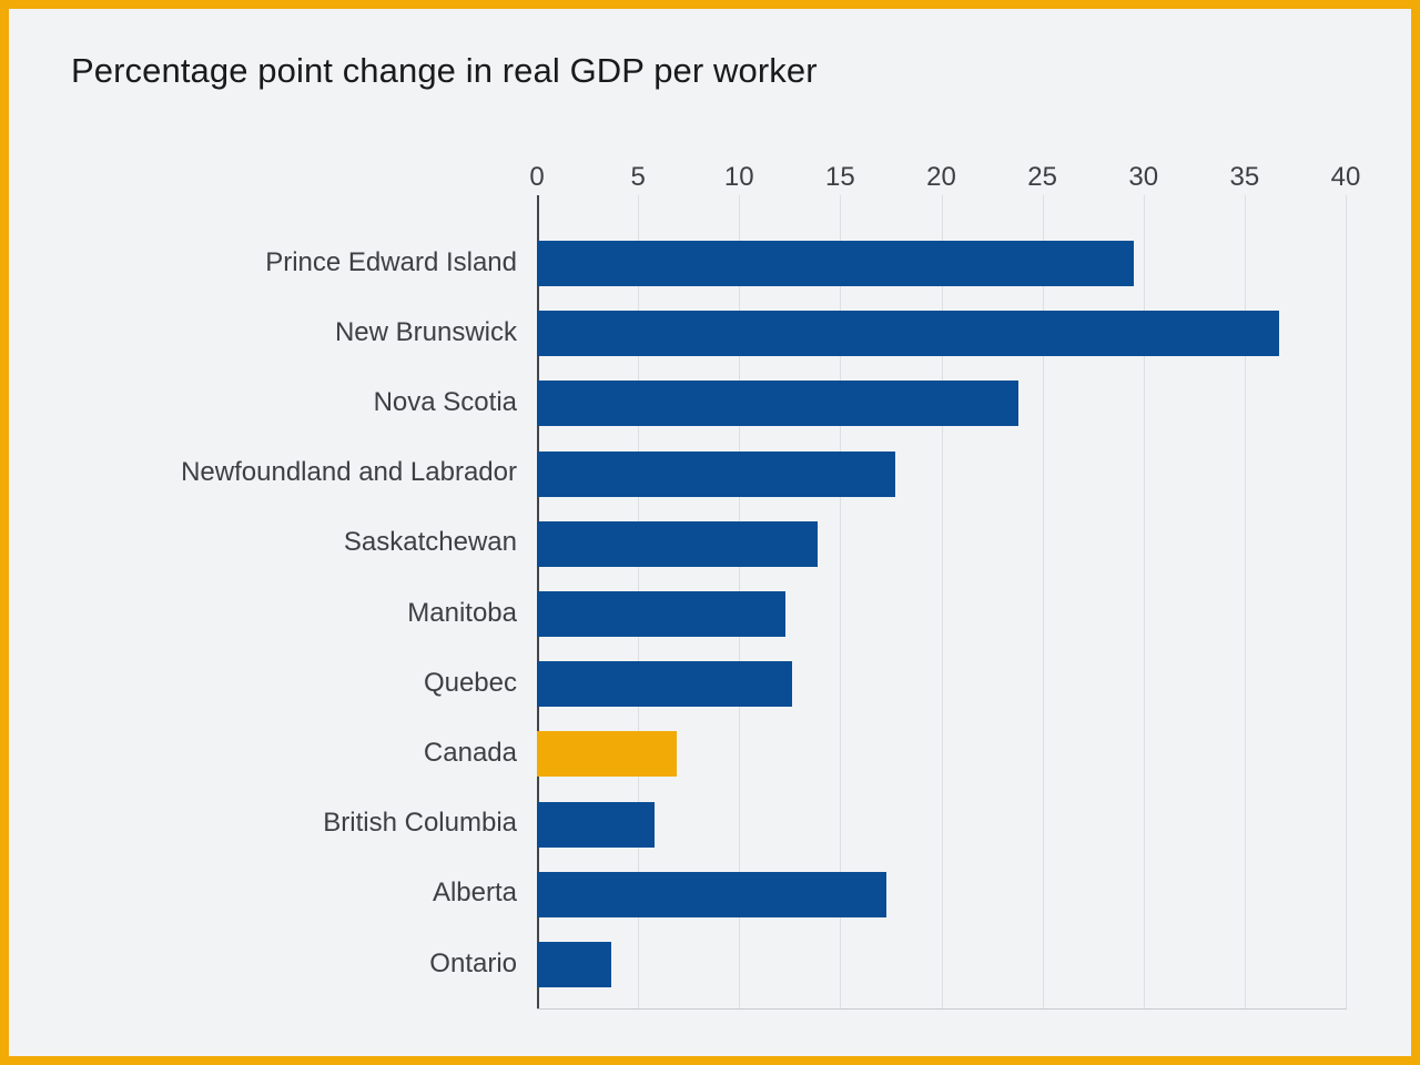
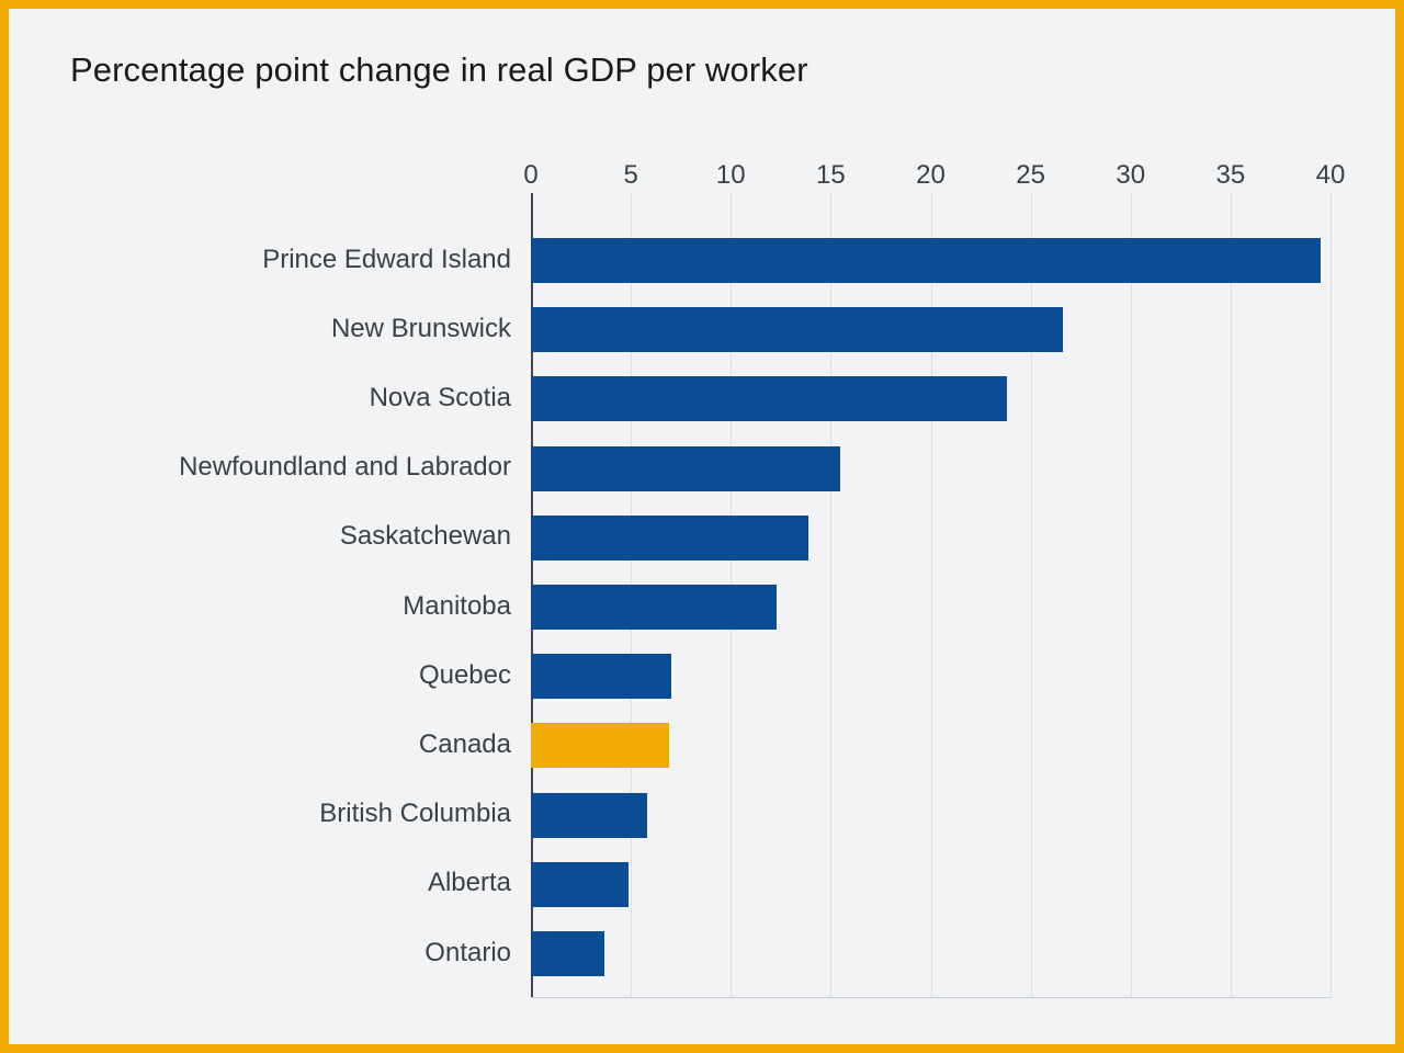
Prince Edward Island: 29.5 -> 39.5
New Brunswick: 36.7 -> 26.6
Newfoundland and Labrador: 17.7 -> 15.5
Quebec: 12.6 -> 7.0
Alberta: 17.3 -> 4.9
